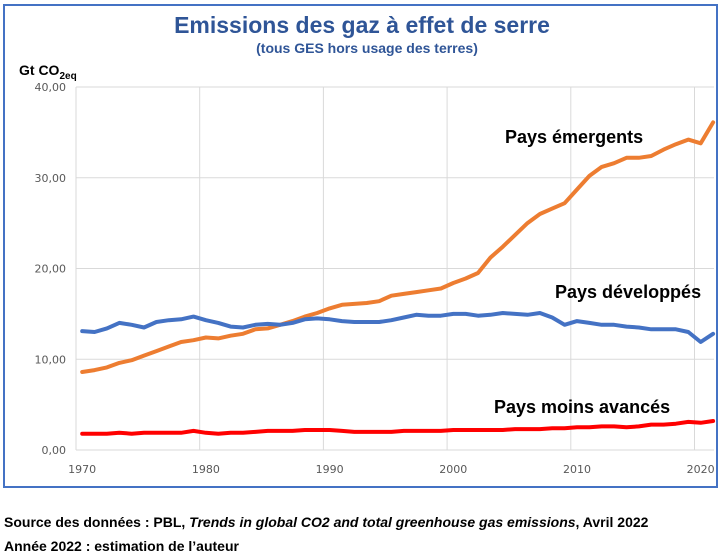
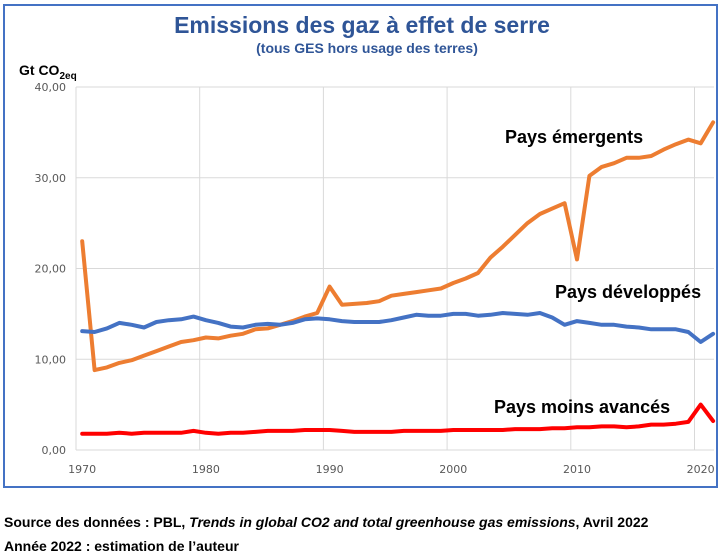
Pays émergents/1970: 9 -> 23
Pays émergents/1990: 16 -> 18
Pays émergents/2010: 29 -> 21
Pays moins avancés/2020: 3 -> 5
